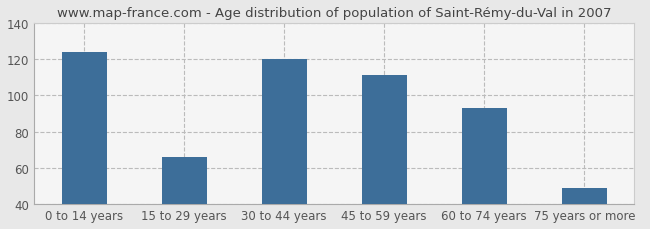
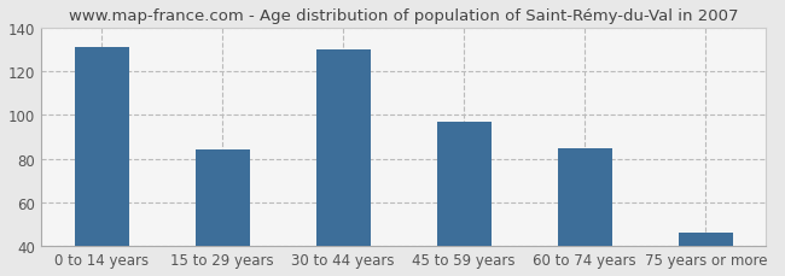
0 to 14 years: 124 -> 131
15 to 29 years: 66 -> 84
30 to 44 years: 120 -> 130
45 to 59 years: 111 -> 97
60 to 74 years: 93 -> 85
75 years or more: 49 -> 46
